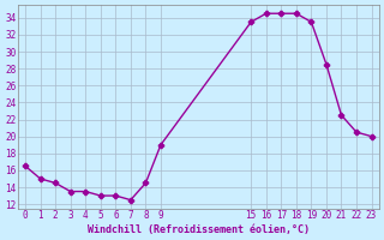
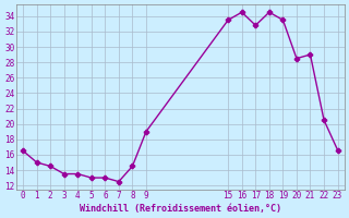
17: 34.5 -> 32.8
21: 22.5 -> 29.0
23: 20.0 -> 16.6
